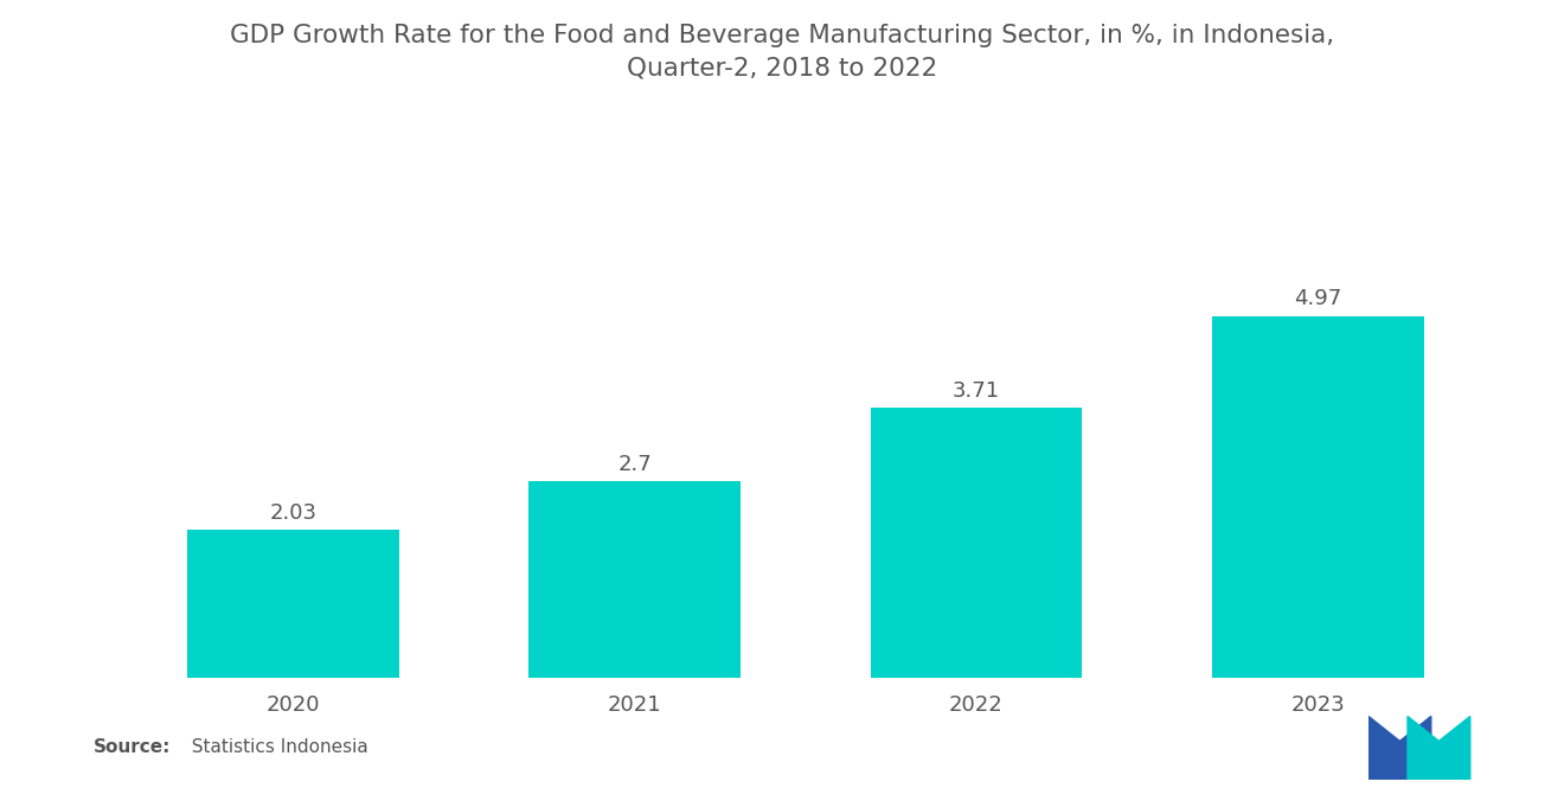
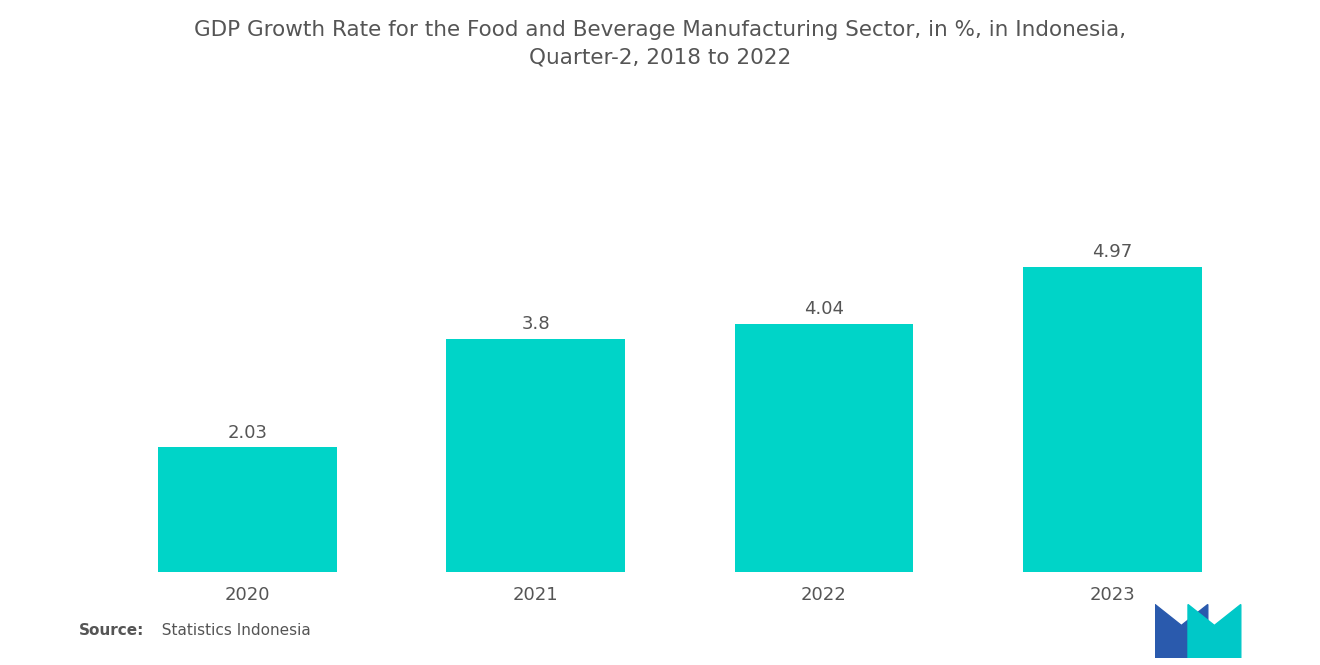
2021: 2.7 -> 3.8
2022: 3.71 -> 4.04
